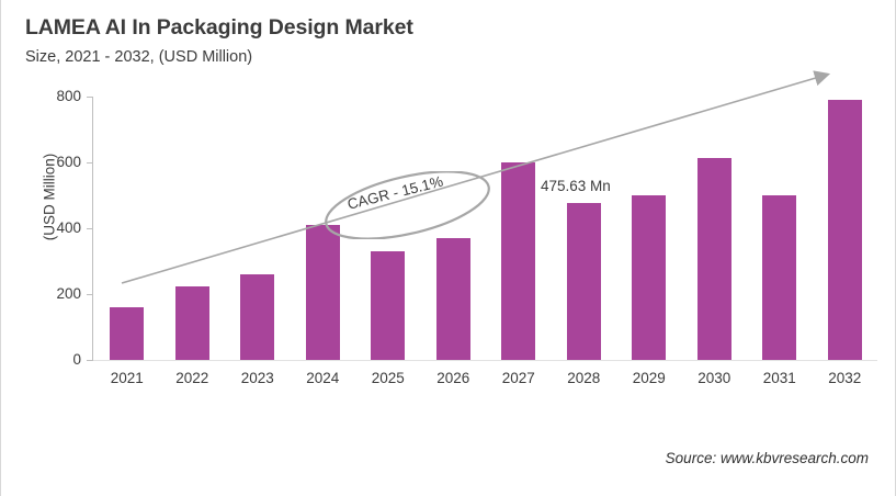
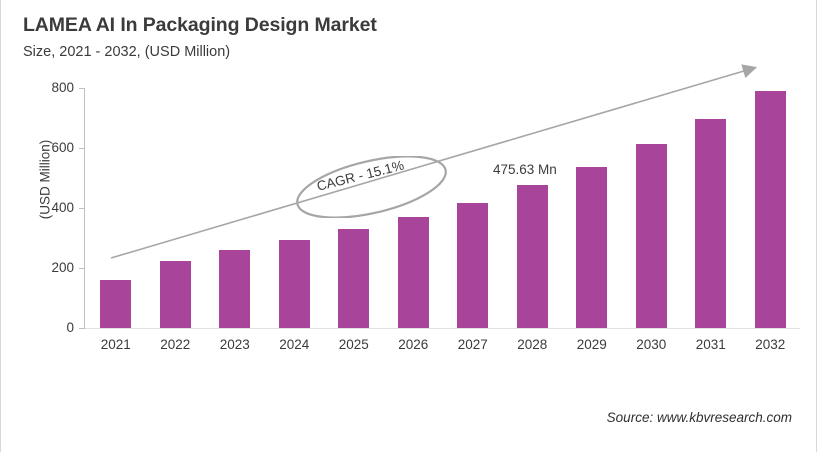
2024: 410 -> 290
2027: 600 -> 420
2029: 500 -> 540
2031: 500 -> 700
